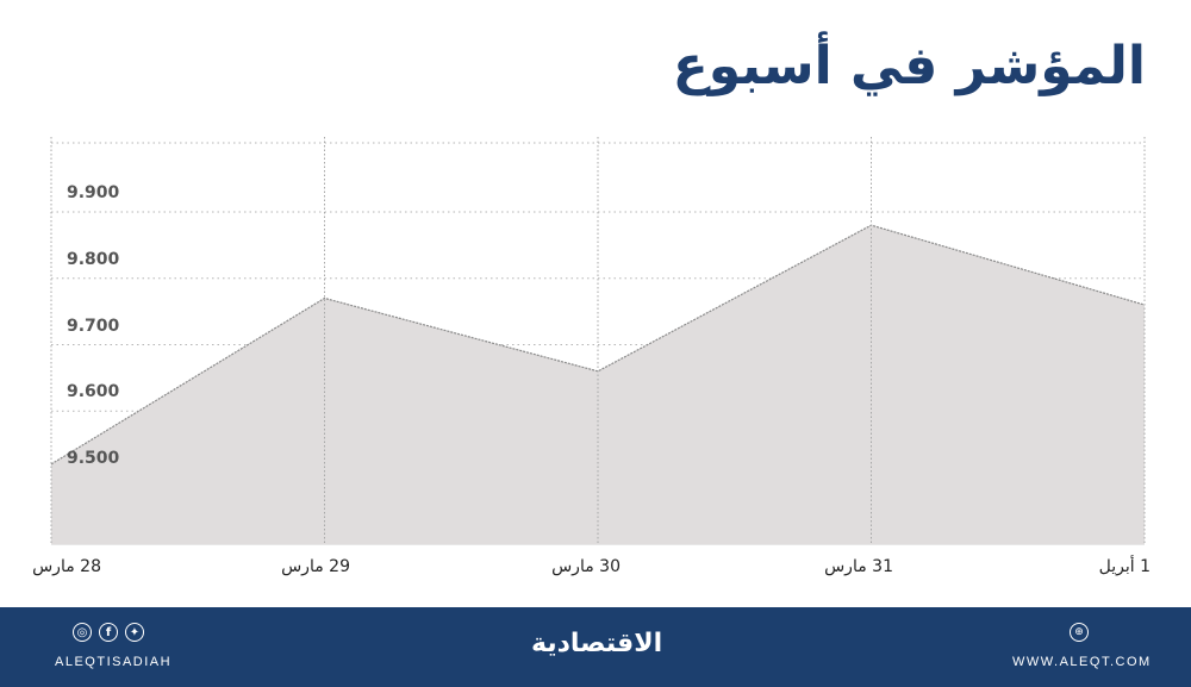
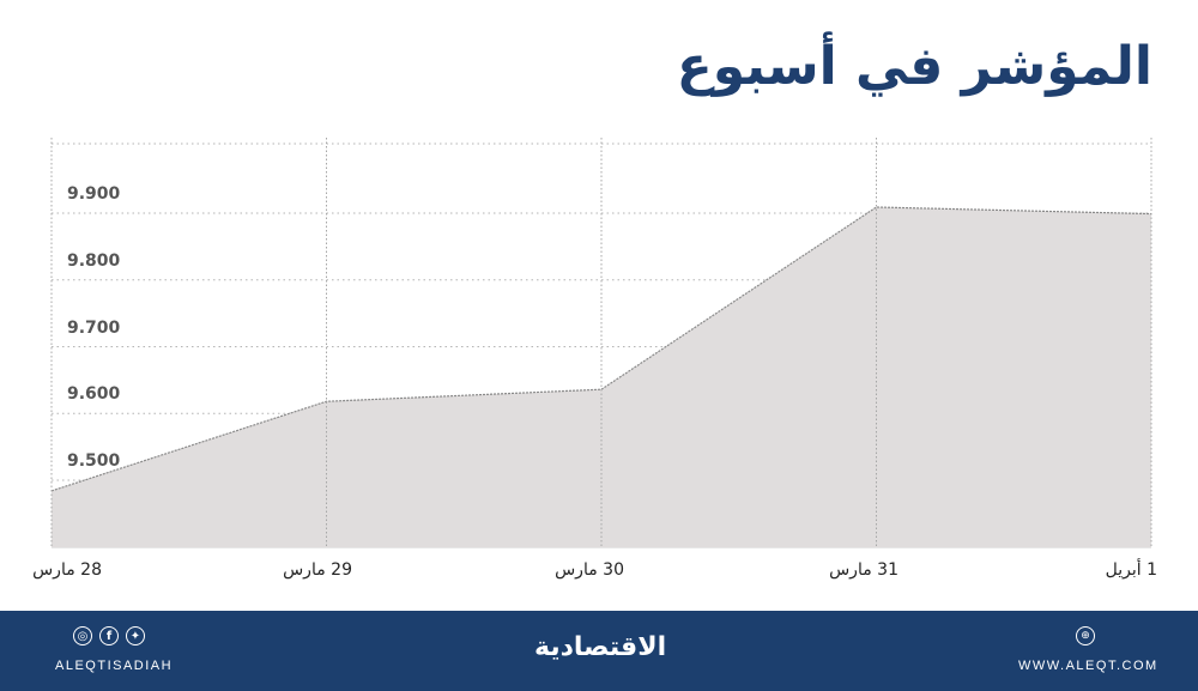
28 مارس: 9520 -> 9480
29 مارس: 9770 -> 9620
30 مارس: 9660 -> 9640
31 مارس: 9880 -> 9910
1 أبريل: 9760 -> 9900
